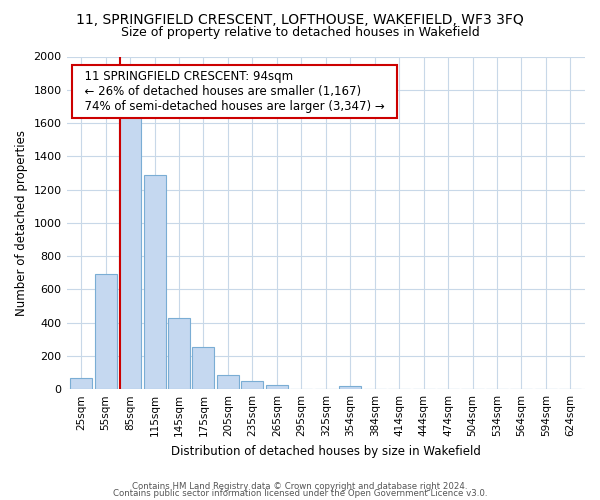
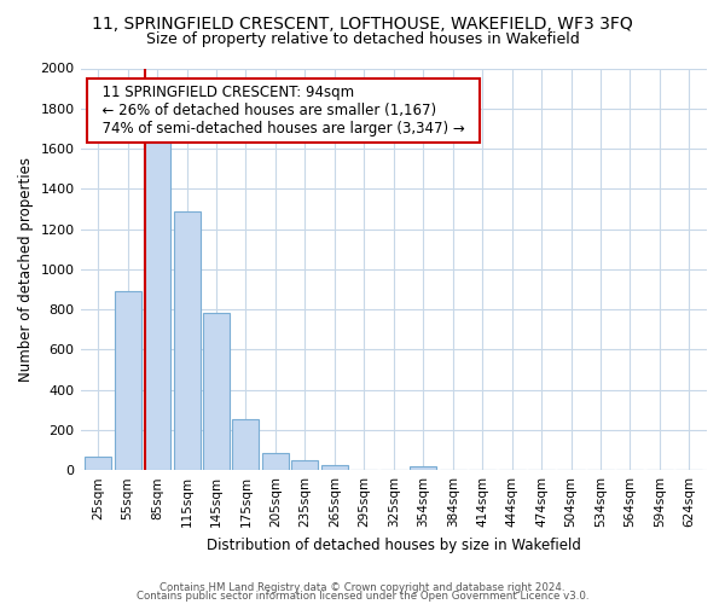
55sqm: 690 -> 890
145sqm: 430 -> 780
